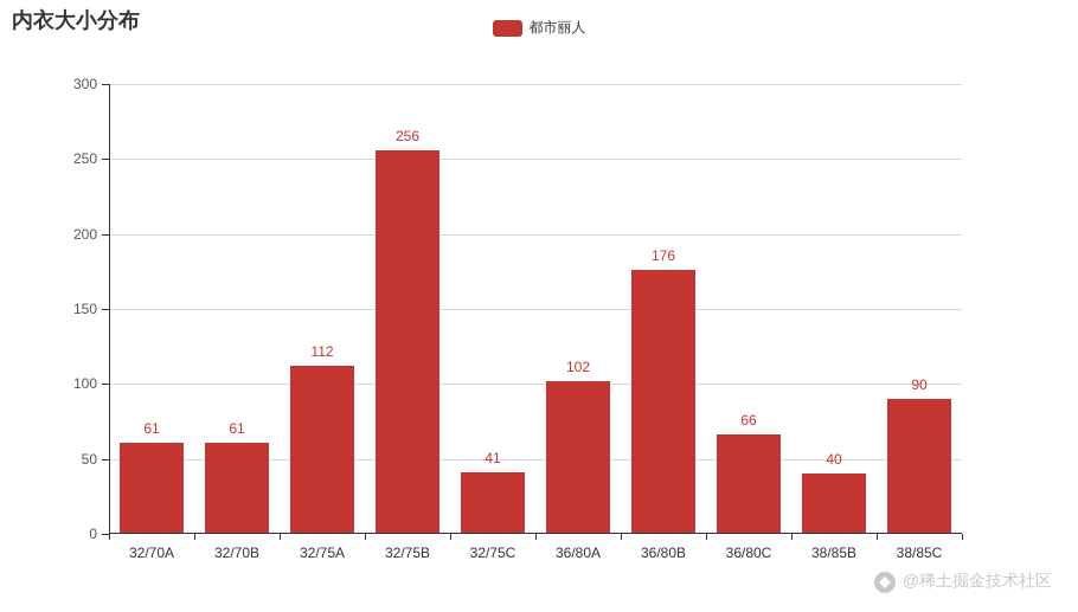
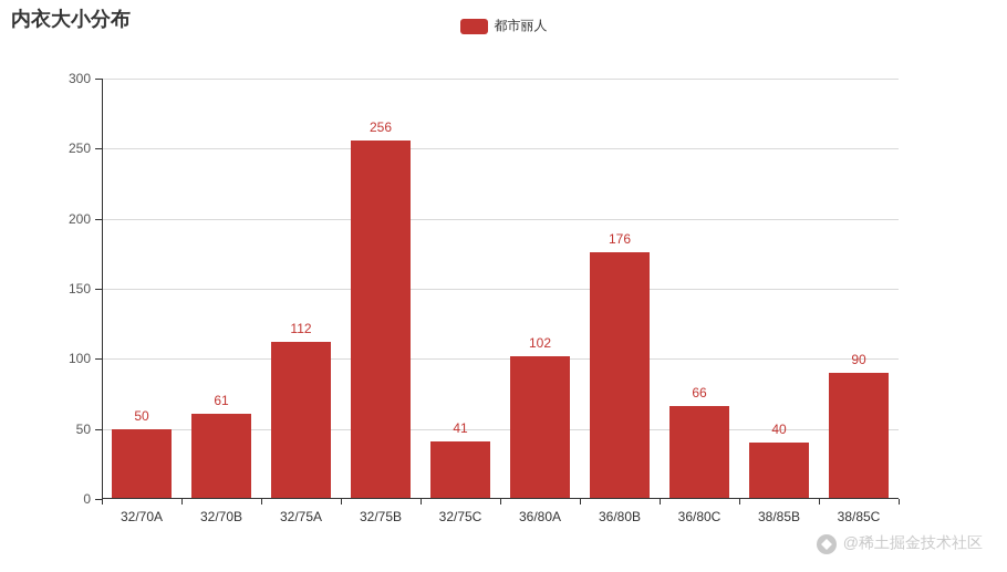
32/70A: 61 -> 50
